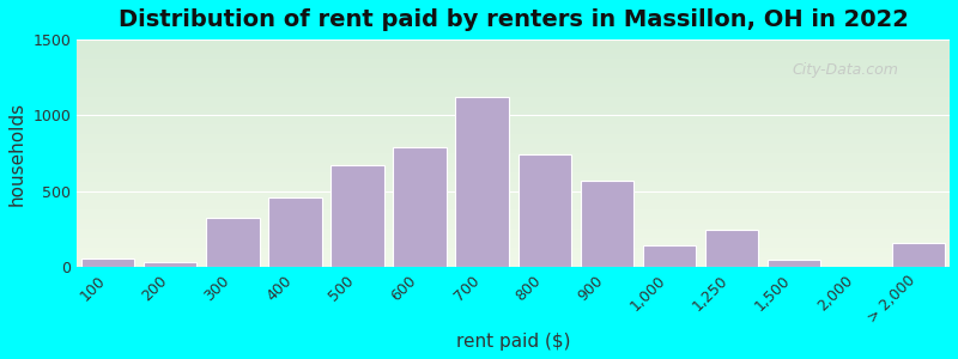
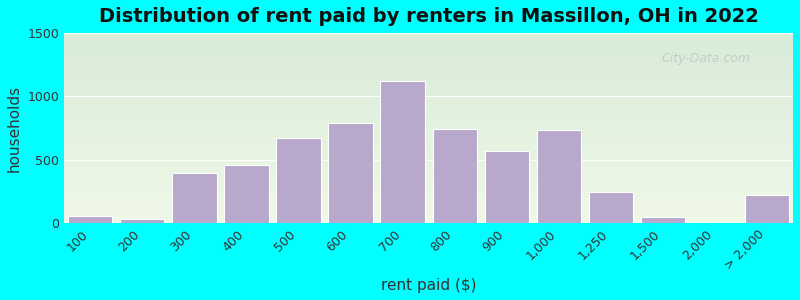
300: 320 -> 390
1,000: 140 -> 730
> 2,000: 160 -> 220
